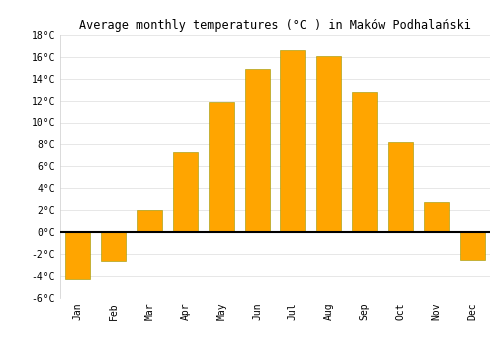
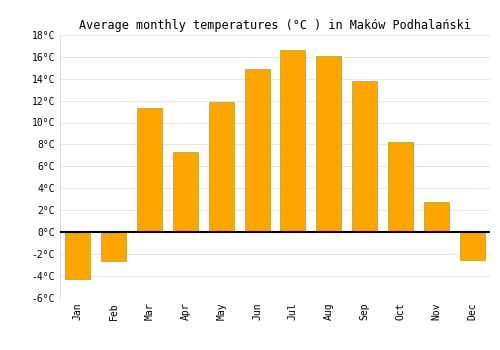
Mar: 2.0°C -> 11.3°C
Sep: 12.8°C -> 13.8°C
